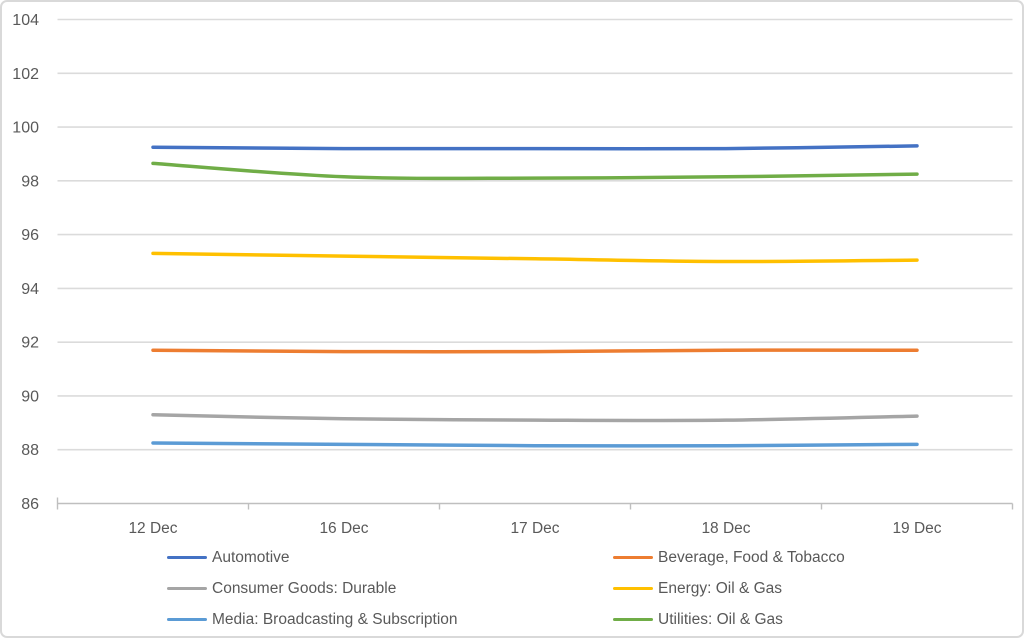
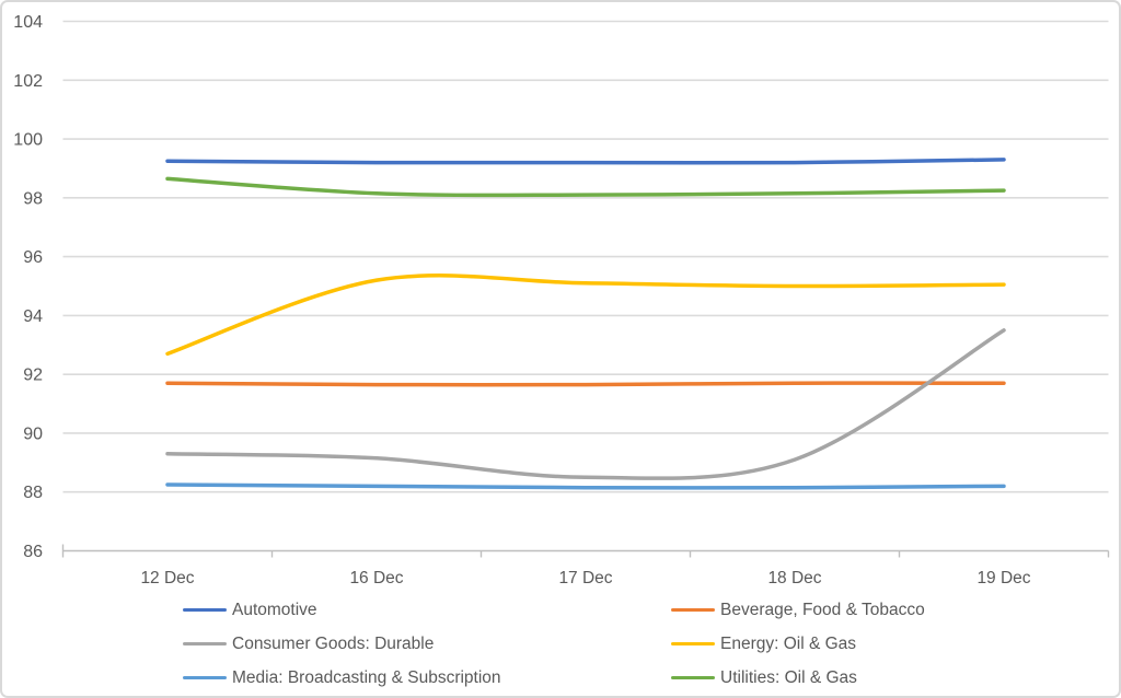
Energy: Oil & Gas/12 Dec: 95.3 -> 92.7
Consumer Goods: Durable/17 Dec: 89.1 -> 88.5
Consumer Goods: Durable/19 Dec: 89.2 -> 93.5
